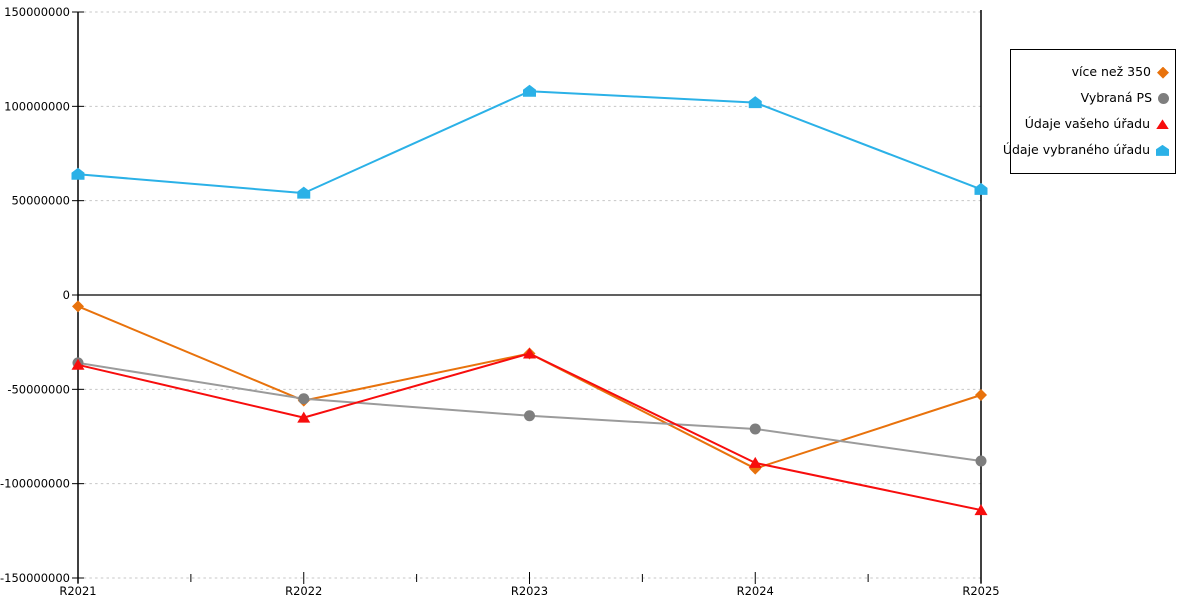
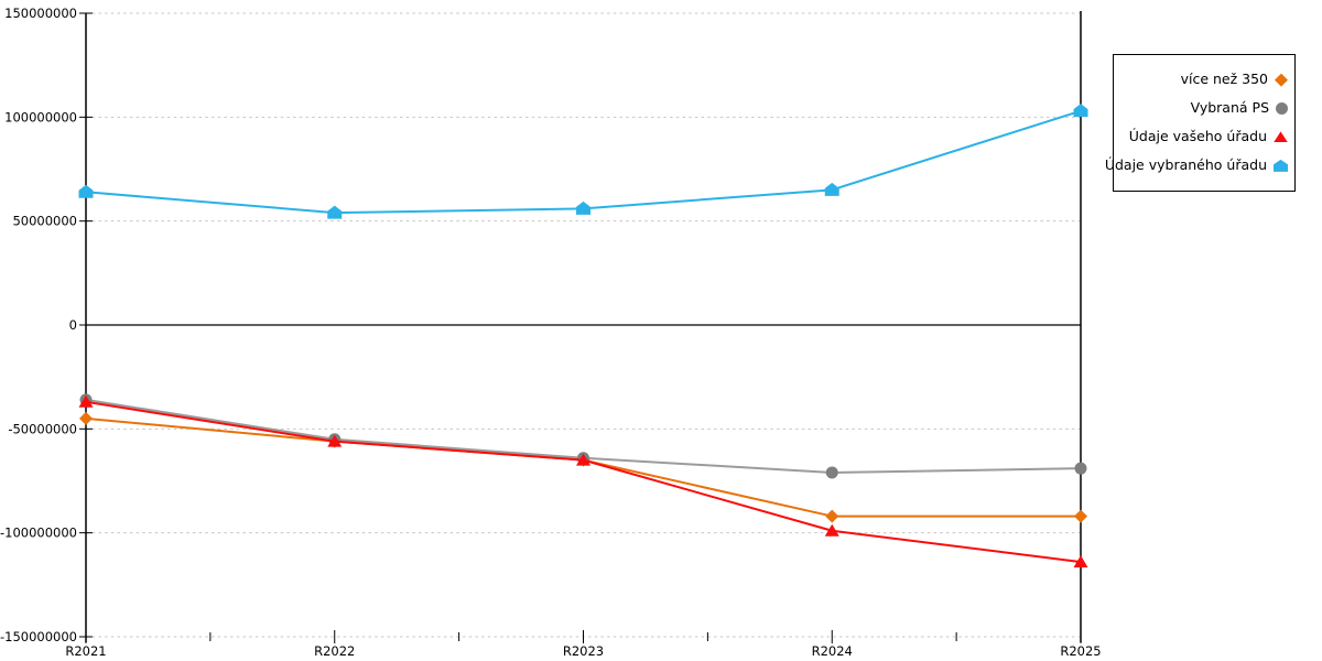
více než 350/R2021: -6000000 -> -45000000
Údaje vašeho úřadu/R2022: -65000000 -> -56000000
více než 350/R2023: -31000000 -> -65000000
Údaje vašeho úřadu/R2023: -31000000 -> -65000000
Údaje vybraného úřadu/R2023: 108000000 -> 56000000
Údaje vašeho úřadu/R2024: -89000000 -> -99000000
Údaje vybraného úřadu/R2024: 102000000 -> 65000000
více než 350/R2025: -53000000 -> -92000000
Vybraná PS/R2025: -88000000 -> -69000000
Údaje vybraného úřadu/R2025: 56000000 -> 103000000
